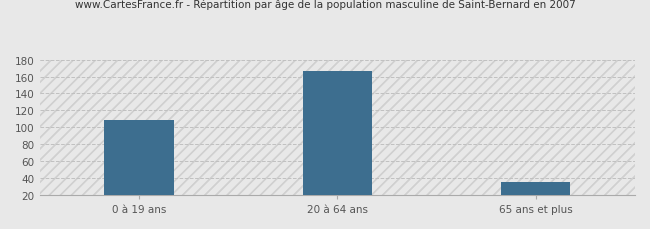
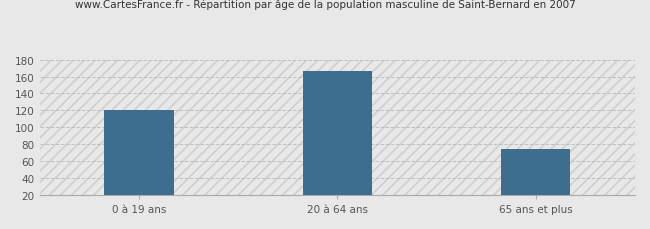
0 à 19 ans: 109 -> 120
65 ans et plus: 35 -> 74
